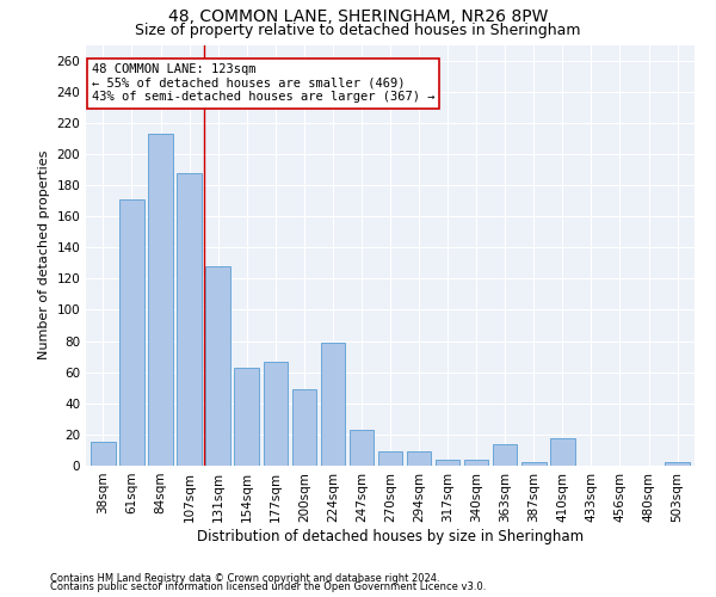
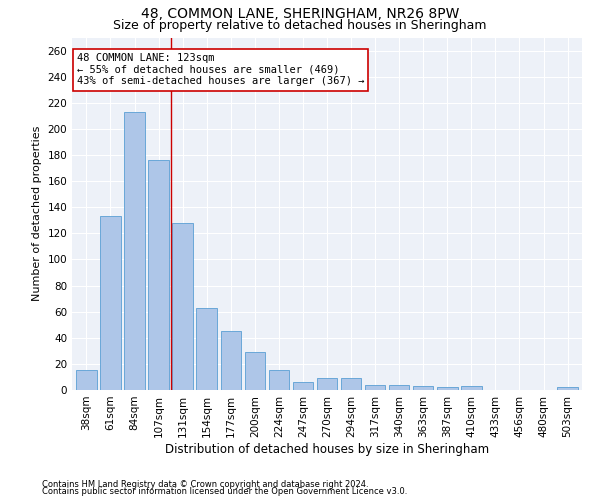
61sqm: 171 -> 133
107sqm: 188 -> 176
177sqm: 67 -> 45
200sqm: 49 -> 29
224sqm: 79 -> 15
247sqm: 23 -> 6
363sqm: 14 -> 3
410sqm: 18 -> 3
